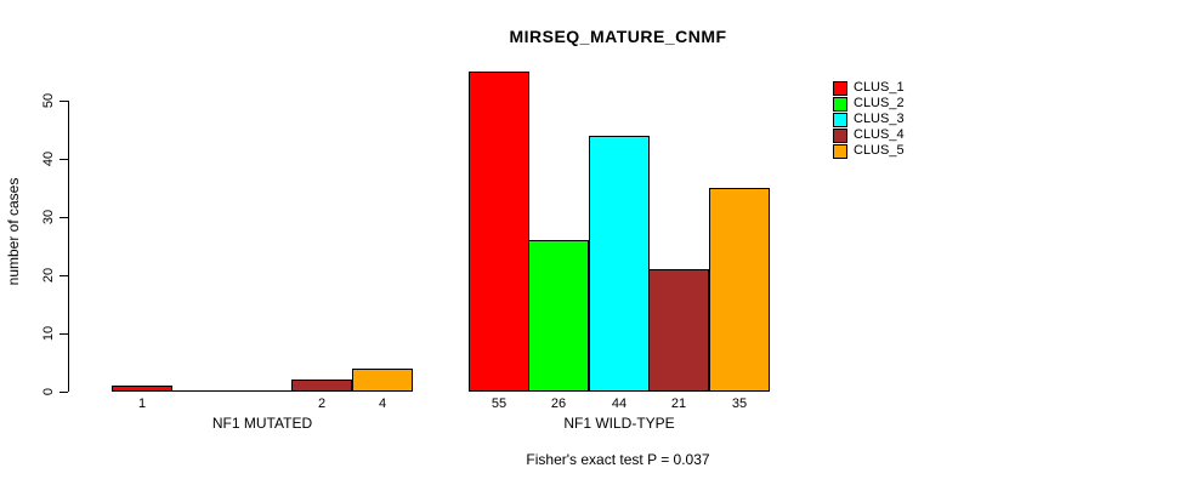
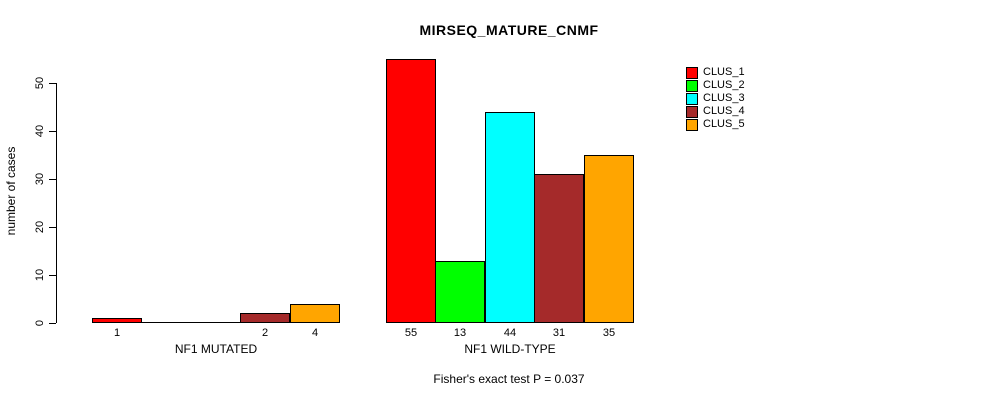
CLUS_2/NF1 WILD-TYPE: 26 -> 13
CLUS_4/NF1 WILD-TYPE: 21 -> 31
